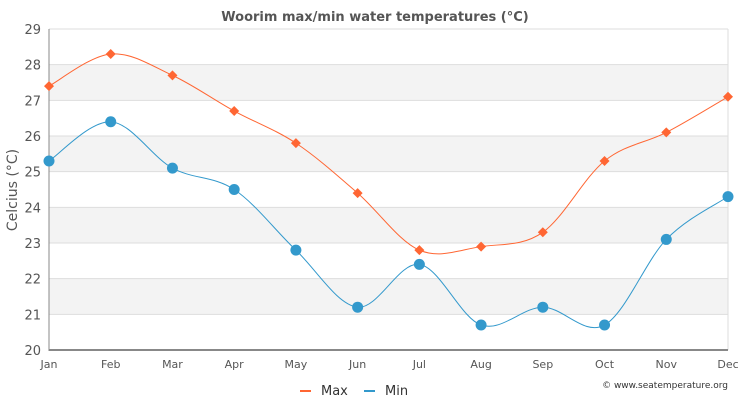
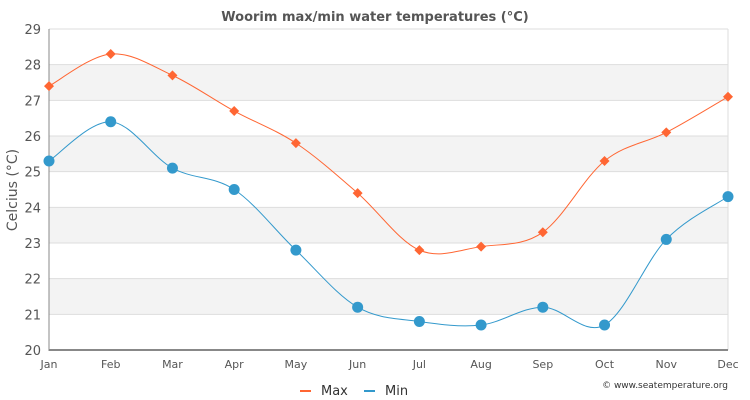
Min/Jul: 22.4 -> 20.8
